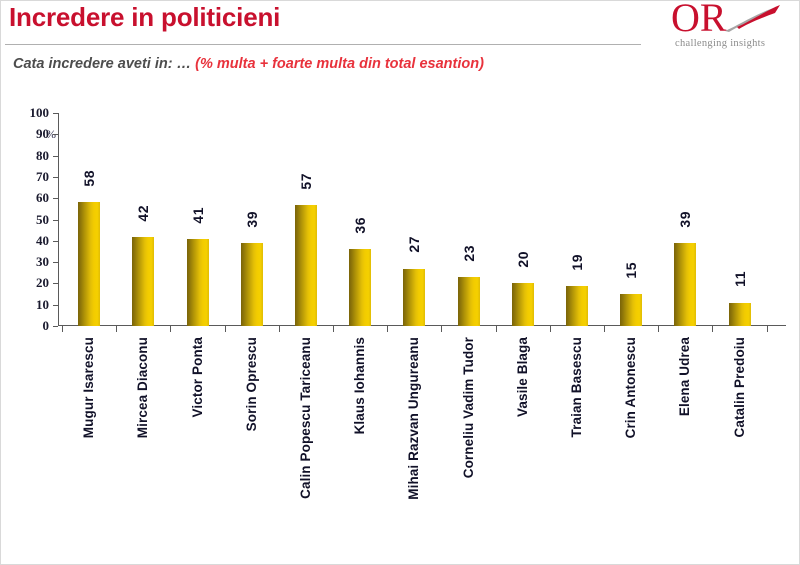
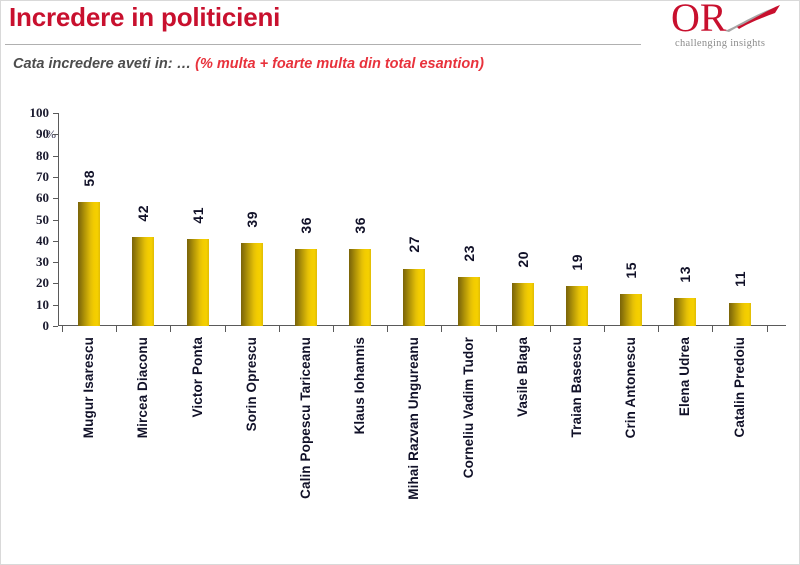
Calin Popescu Tariceanu: 57 -> 36
Elena Udrea: 39 -> 13
